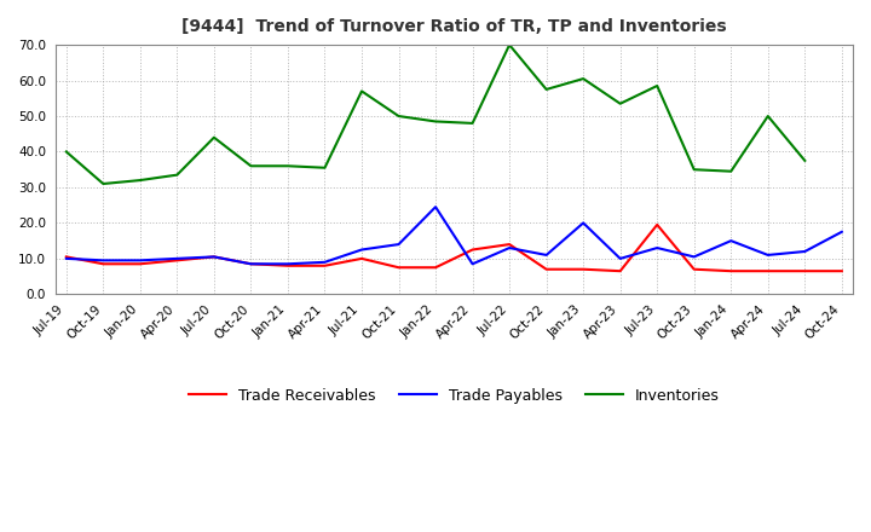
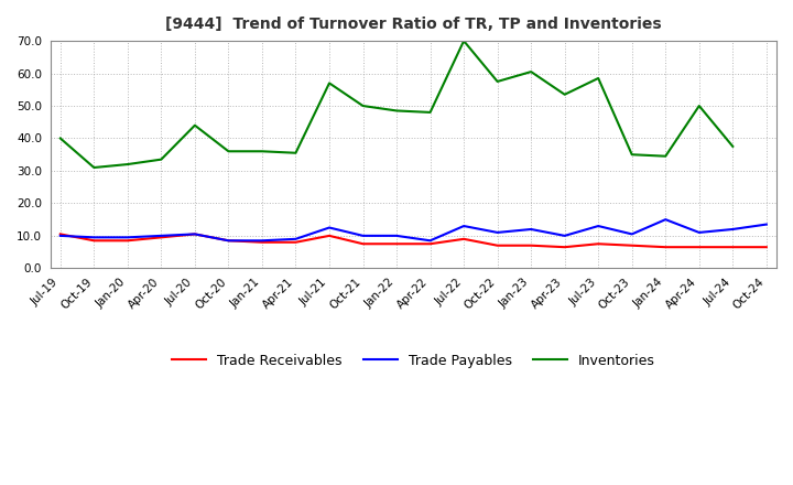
Trade Payables/Oct-21: 14.0 -> 10.0
Trade Payables/Jan-22: 24.5 -> 10.0
Trade Receivables/Apr-22: 12.5 -> 7.5
Trade Receivables/Jul-22: 14.0 -> 9.0
Trade Payables/Jan-23: 20.0 -> 12.0
Trade Receivables/Jul-23: 19.5 -> 7.5
Trade Payables/Oct-24: 17.5 -> 13.5
